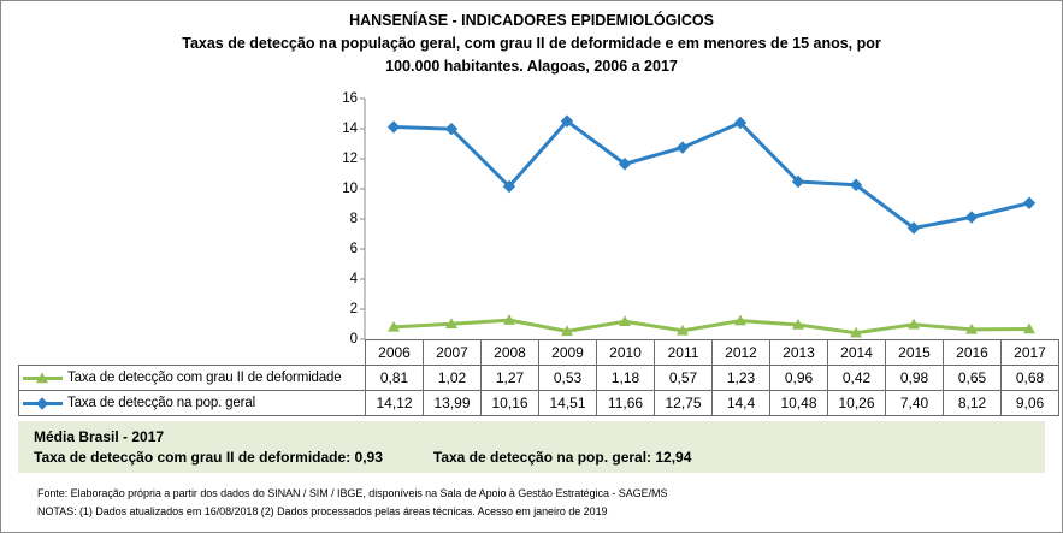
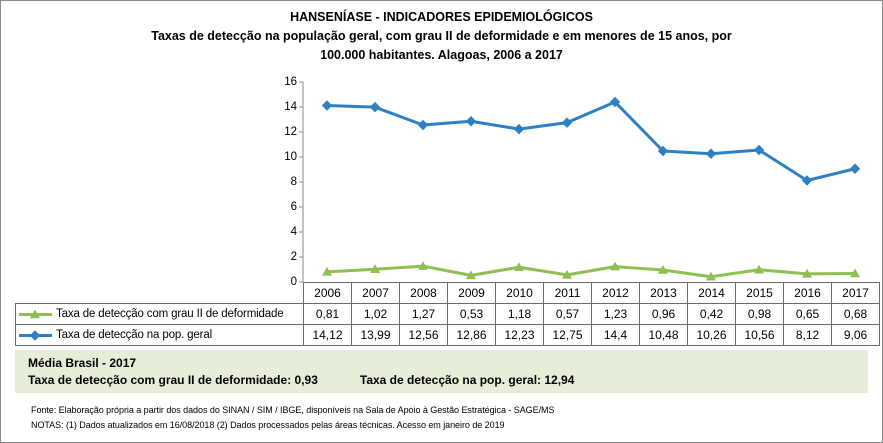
Taxa de detecção na pop. geral/2008: 10,16 -> 12,56
Taxa de detecção na pop. geral/2009: 14,51 -> 12,86
Taxa de detecção na pop. geral/2010: 11,66 -> 12,23
Taxa de detecção na pop. geral/2015: 7,40 -> 10,56
